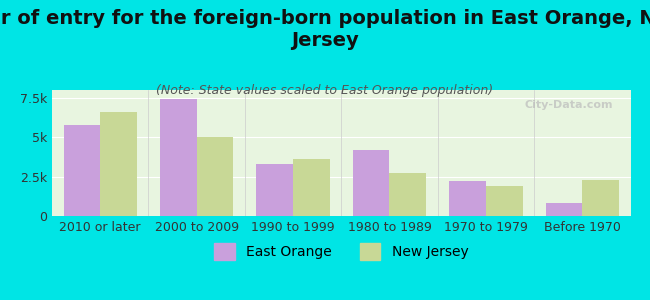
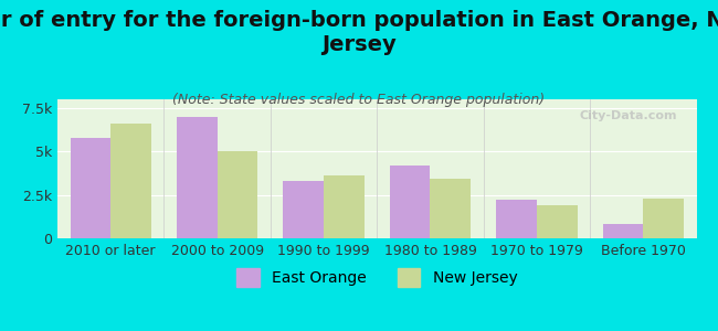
East Orange/2000 to 2009: 7.4k -> 7.0k
New Jersey/1980 to 1989: 2.7k -> 3.4k
